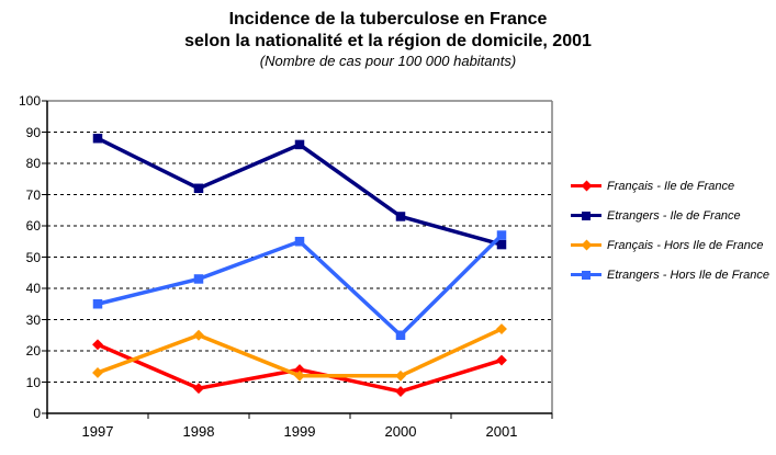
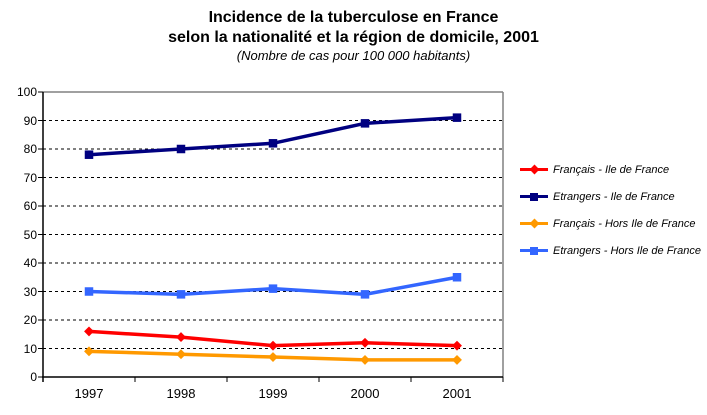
Français - Ile de France/1997: 22 -> 16
Etrangers - Ile de France/1997: 88 -> 78
Français - Hors Ile de France/1997: 13 -> 9
Etrangers - Hors Ile de France/1997: 35 -> 30
Français - Ile de France/1998: 8 -> 14
Etrangers - Ile de France/1998: 72 -> 80
Français - Hors Ile de France/1998: 25 -> 8
Etrangers - Hors Ile de France/1998: 43 -> 29
Français - Ile de France/1999: 14 -> 11
Etrangers - Ile de France/1999: 86 -> 82
Français - Hors Ile de France/1999: 12 -> 7
Etrangers - Hors Ile de France/1999: 55 -> 31
Français - Ile de France/2000: 7 -> 12
Etrangers - Ile de France/2000: 63 -> 89
Français - Hors Ile de France/2000: 12 -> 6
Etrangers - Hors Ile de France/2000: 25 -> 29
Français - Ile de France/2001: 17 -> 11
Etrangers - Ile de France/2001: 54 -> 91
Français - Hors Ile de France/2001: 27 -> 6
Etrangers - Hors Ile de France/2001: 57 -> 35
